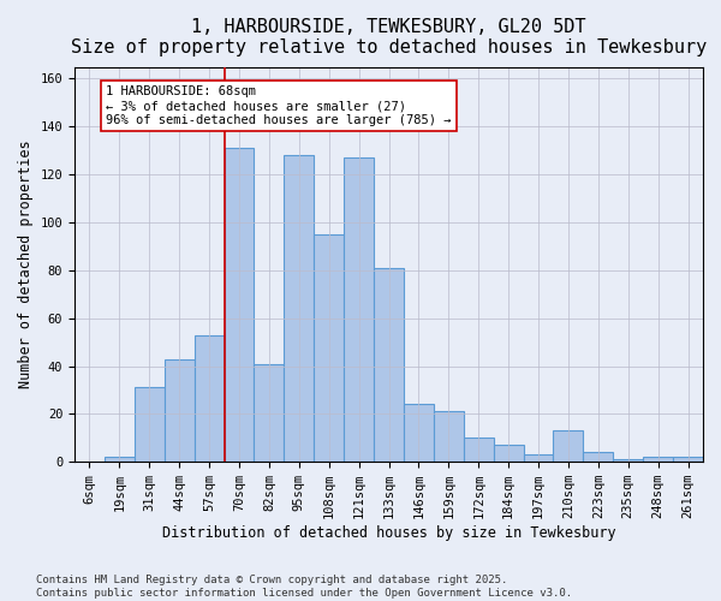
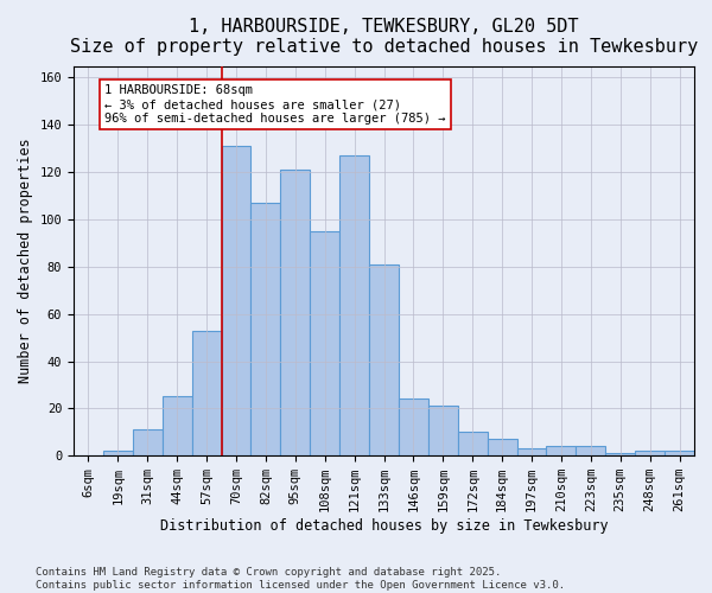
31sqm: 31 -> 11
44sqm: 43 -> 25
82sqm: 41 -> 107
95sqm: 128 -> 121
210sqm: 13 -> 4
